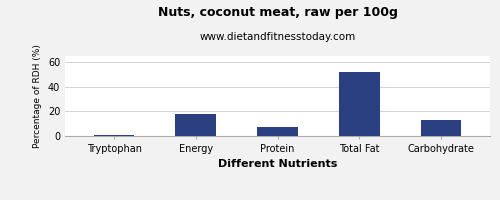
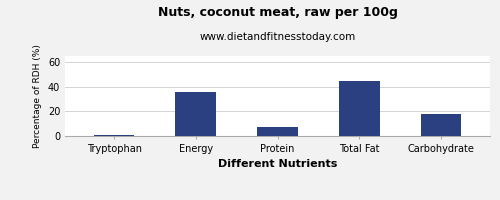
Energy: 18 -> 36
Total Fat: 52 -> 45
Carbohydrate: 13 -> 18
